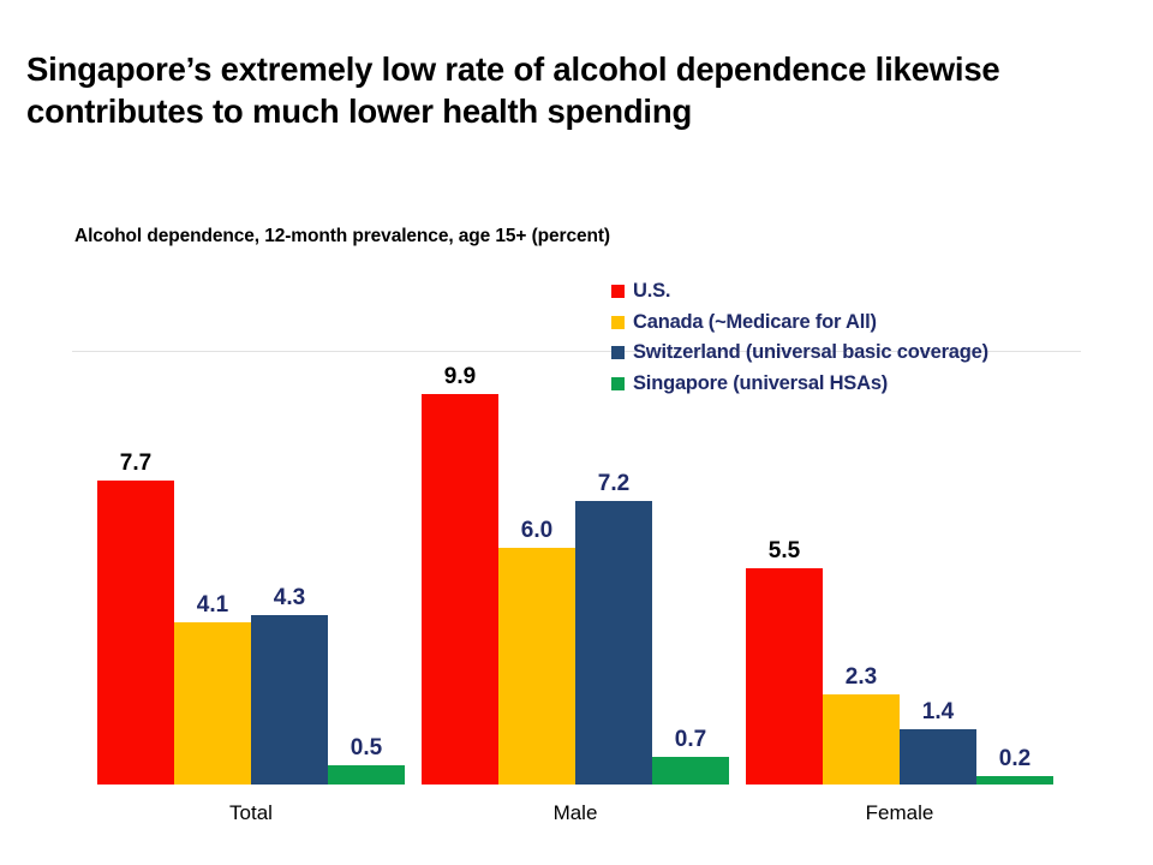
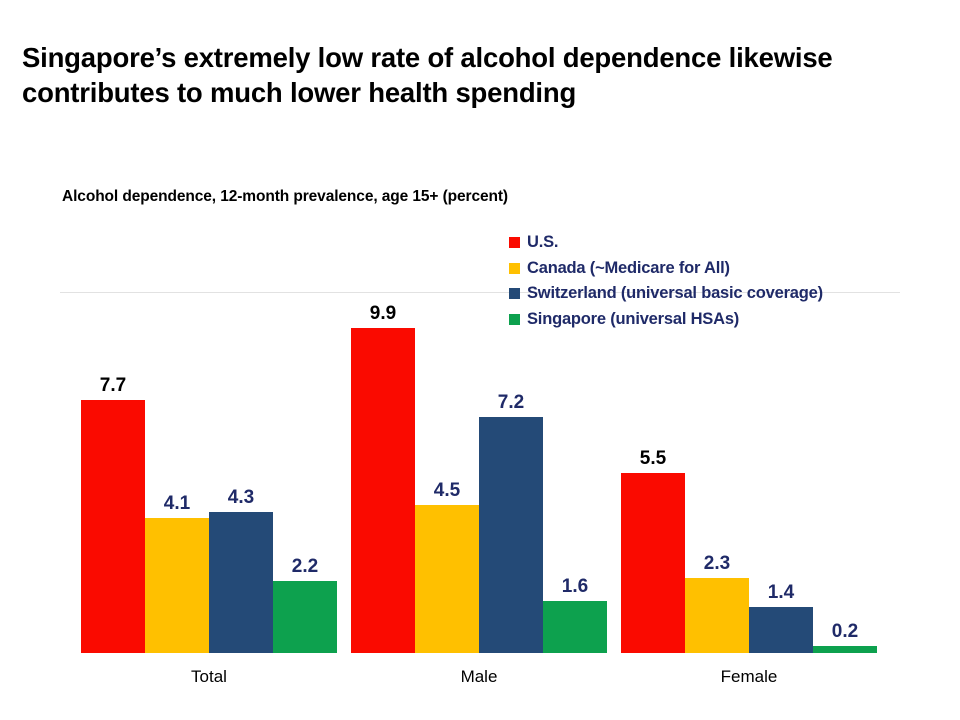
Singapore (universal HSAs)/Total: 0.5 -> 2.2
Canada (~Medicare for All)/Male: 6.0 -> 4.5
Singapore (universal HSAs)/Male: 0.7 -> 1.6
